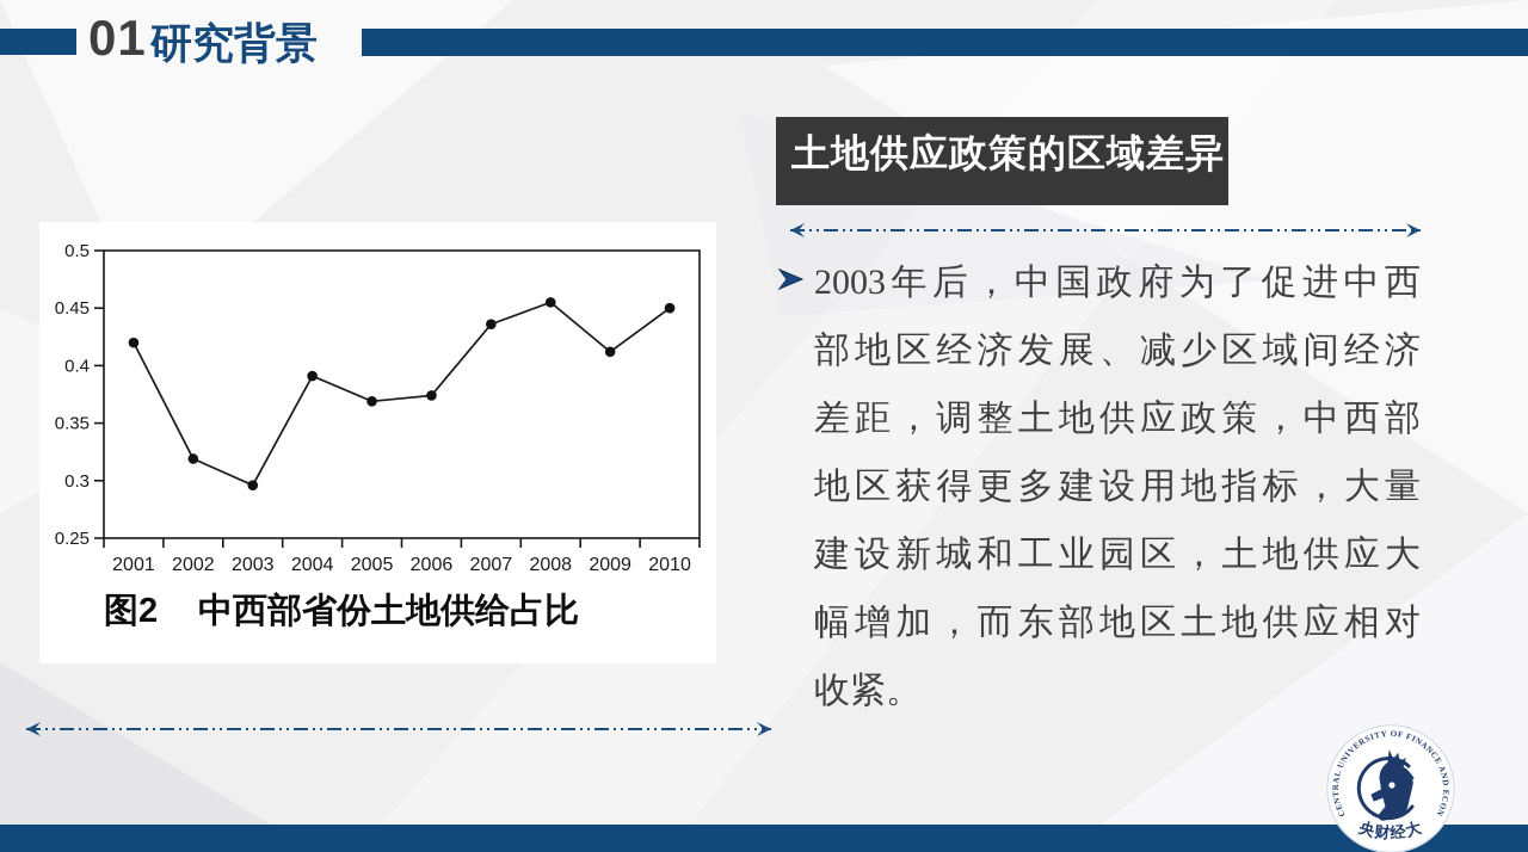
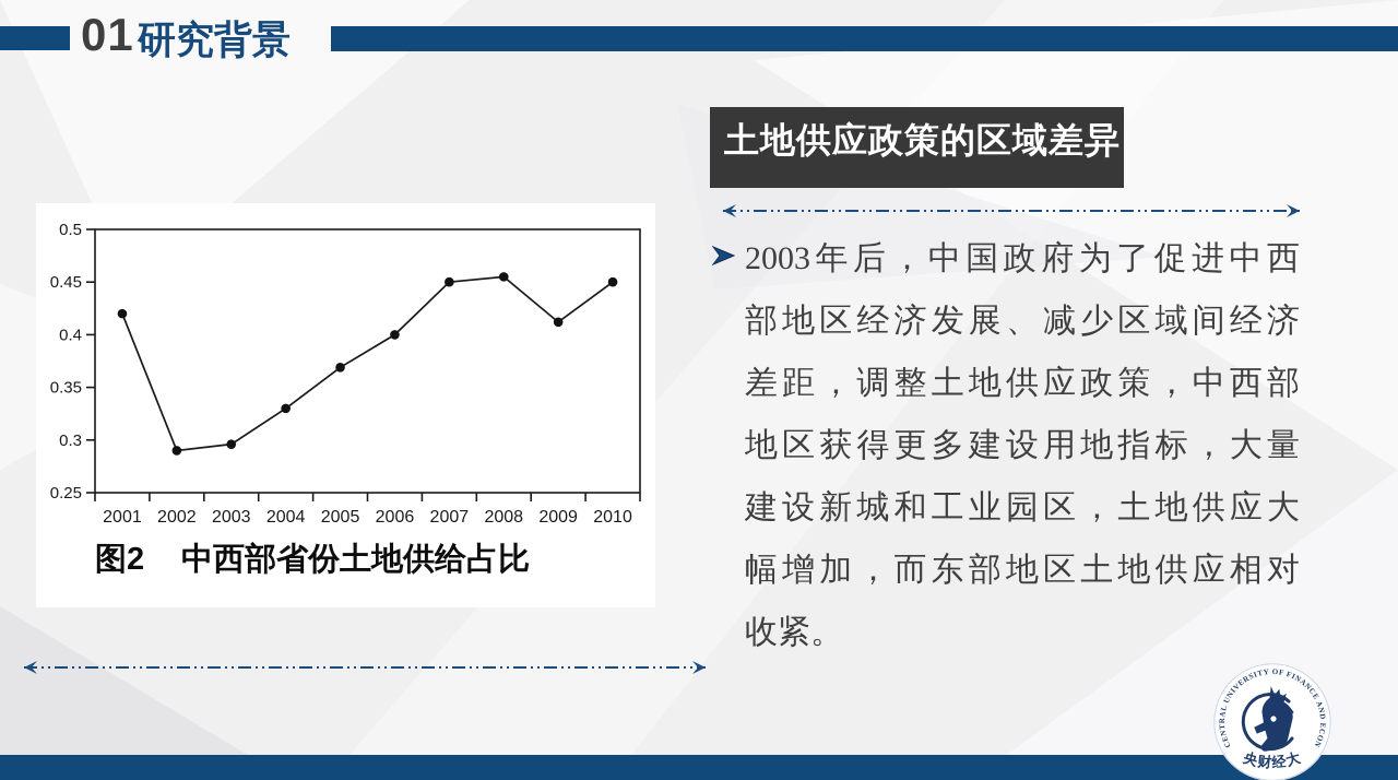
2002: 0.32 -> 0.29
2004: 0.39 -> 0.33
2006: 0.37 -> 0.40
2007: 0.44 -> 0.45
